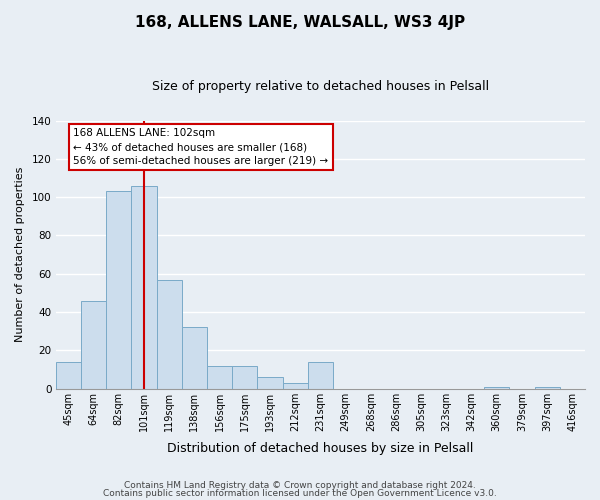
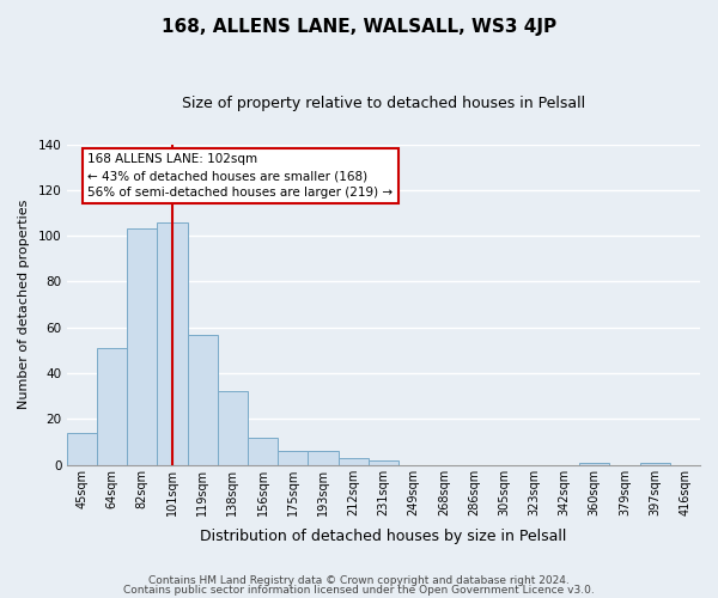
64sqm: 46 -> 51
175sqm: 12 -> 6
231sqm: 14 -> 2
